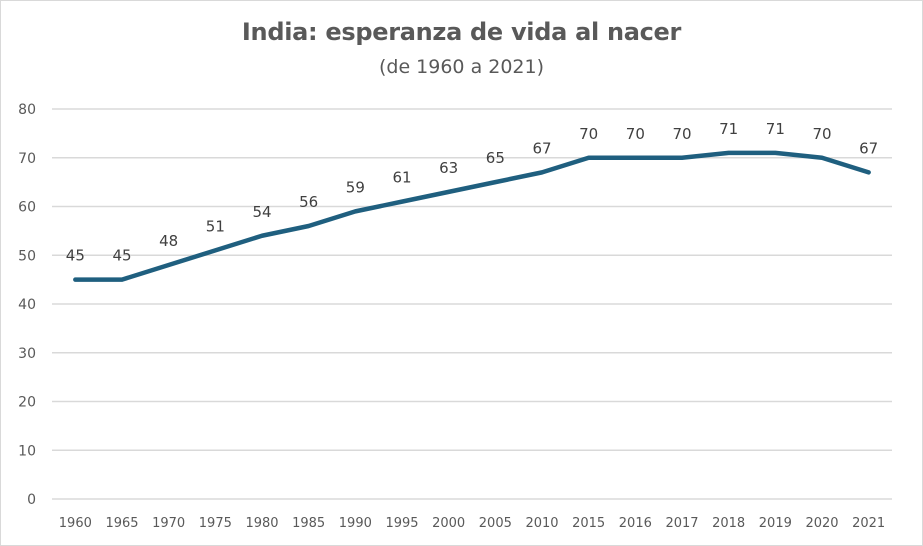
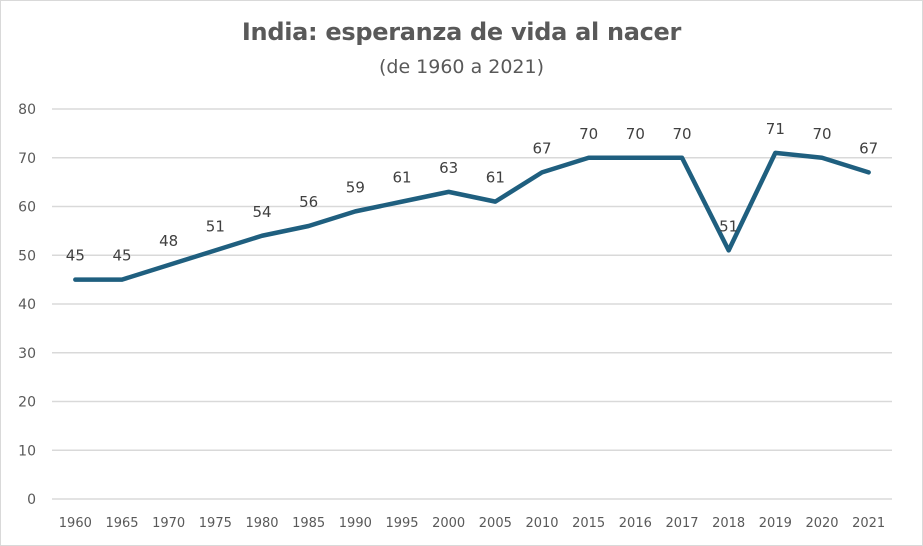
2005: 65 -> 61
2018: 71 -> 51
